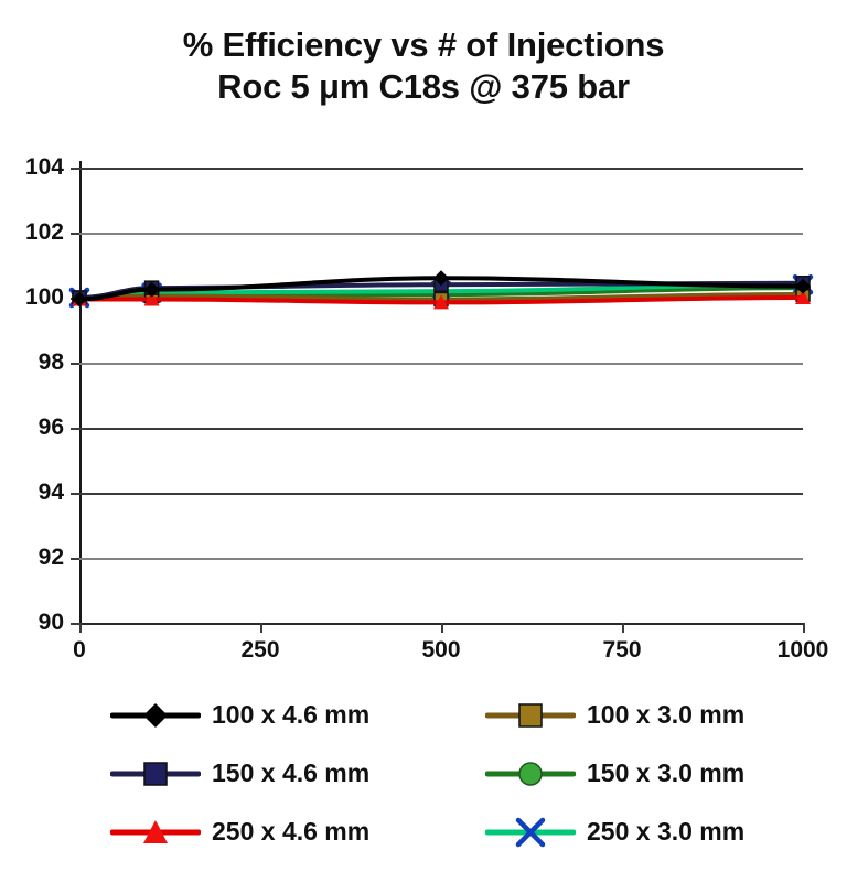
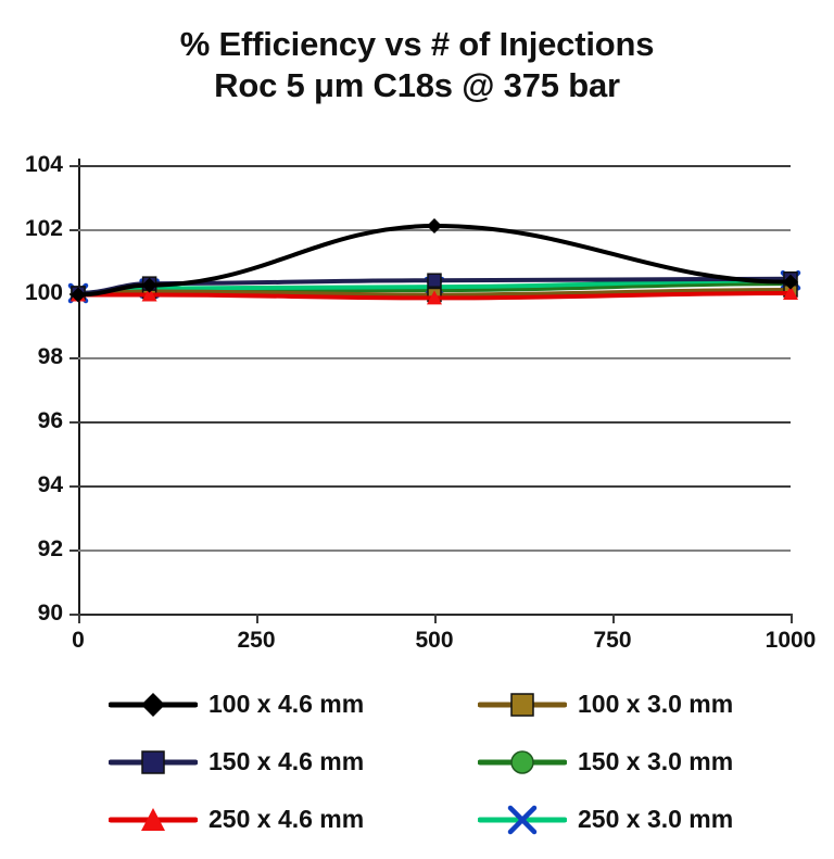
100 x 4.6 mm/500: 100.6 -> 102.1
